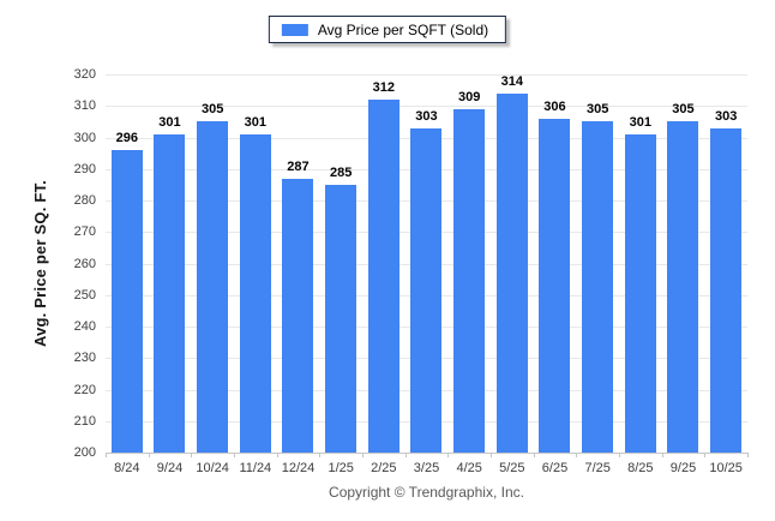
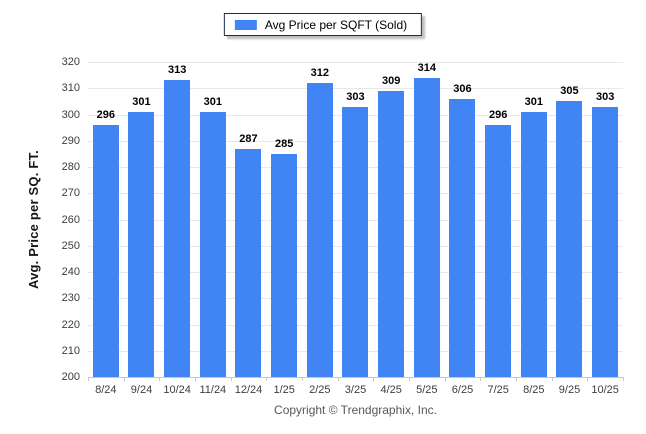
10/24: 305 -> 313
7/25: 305 -> 296
